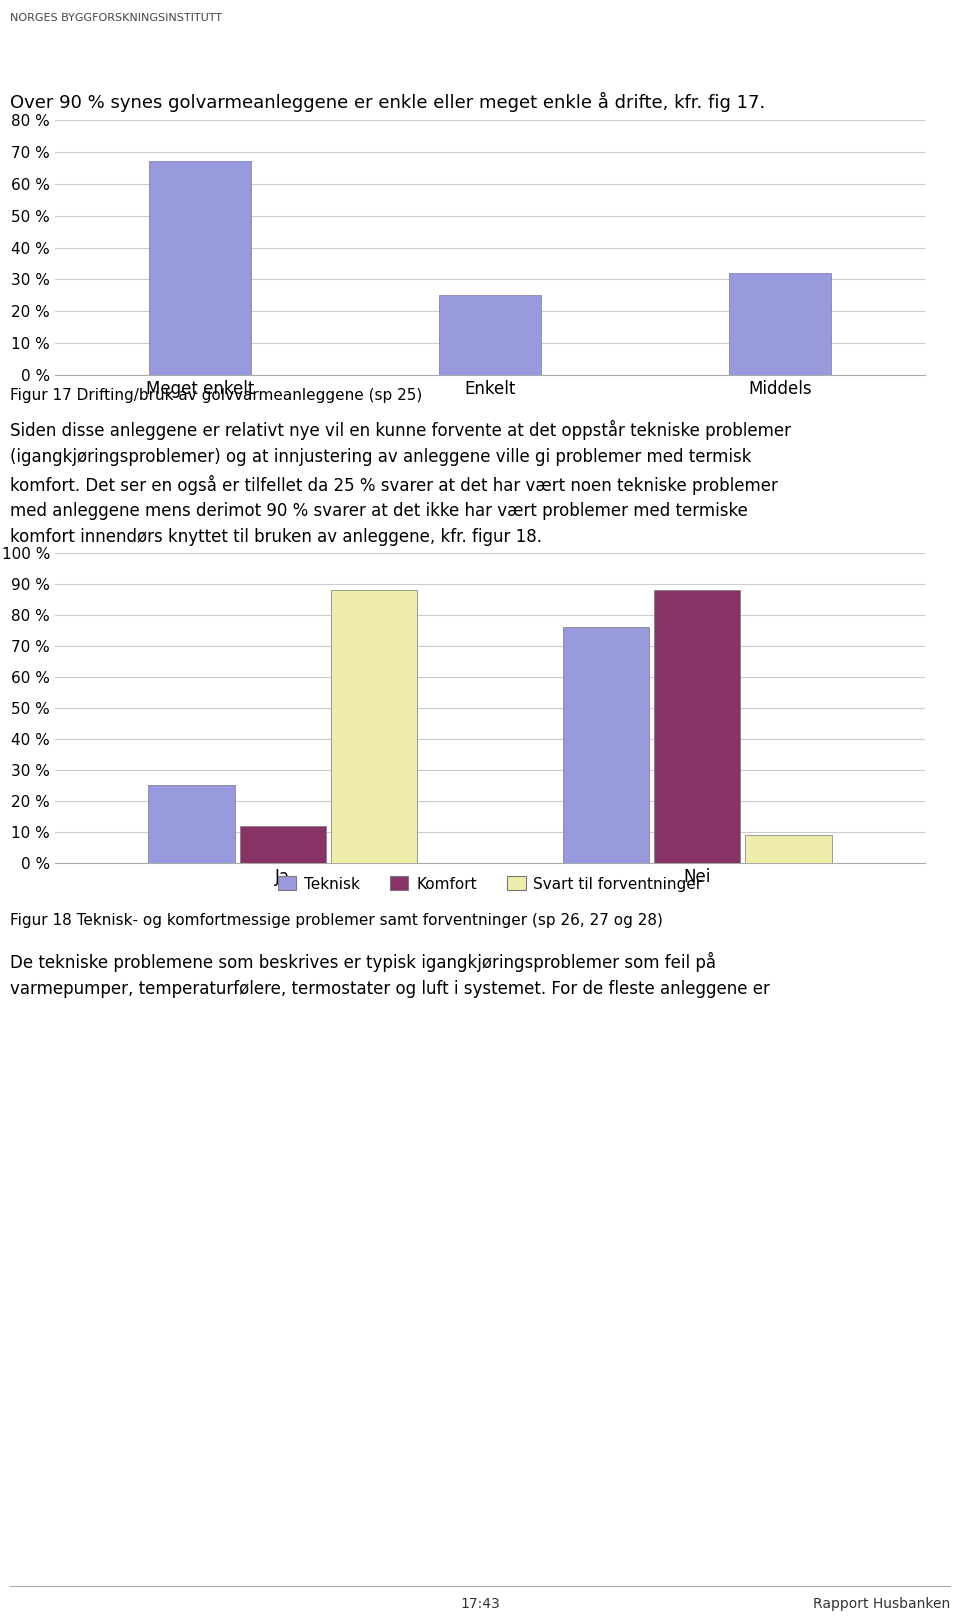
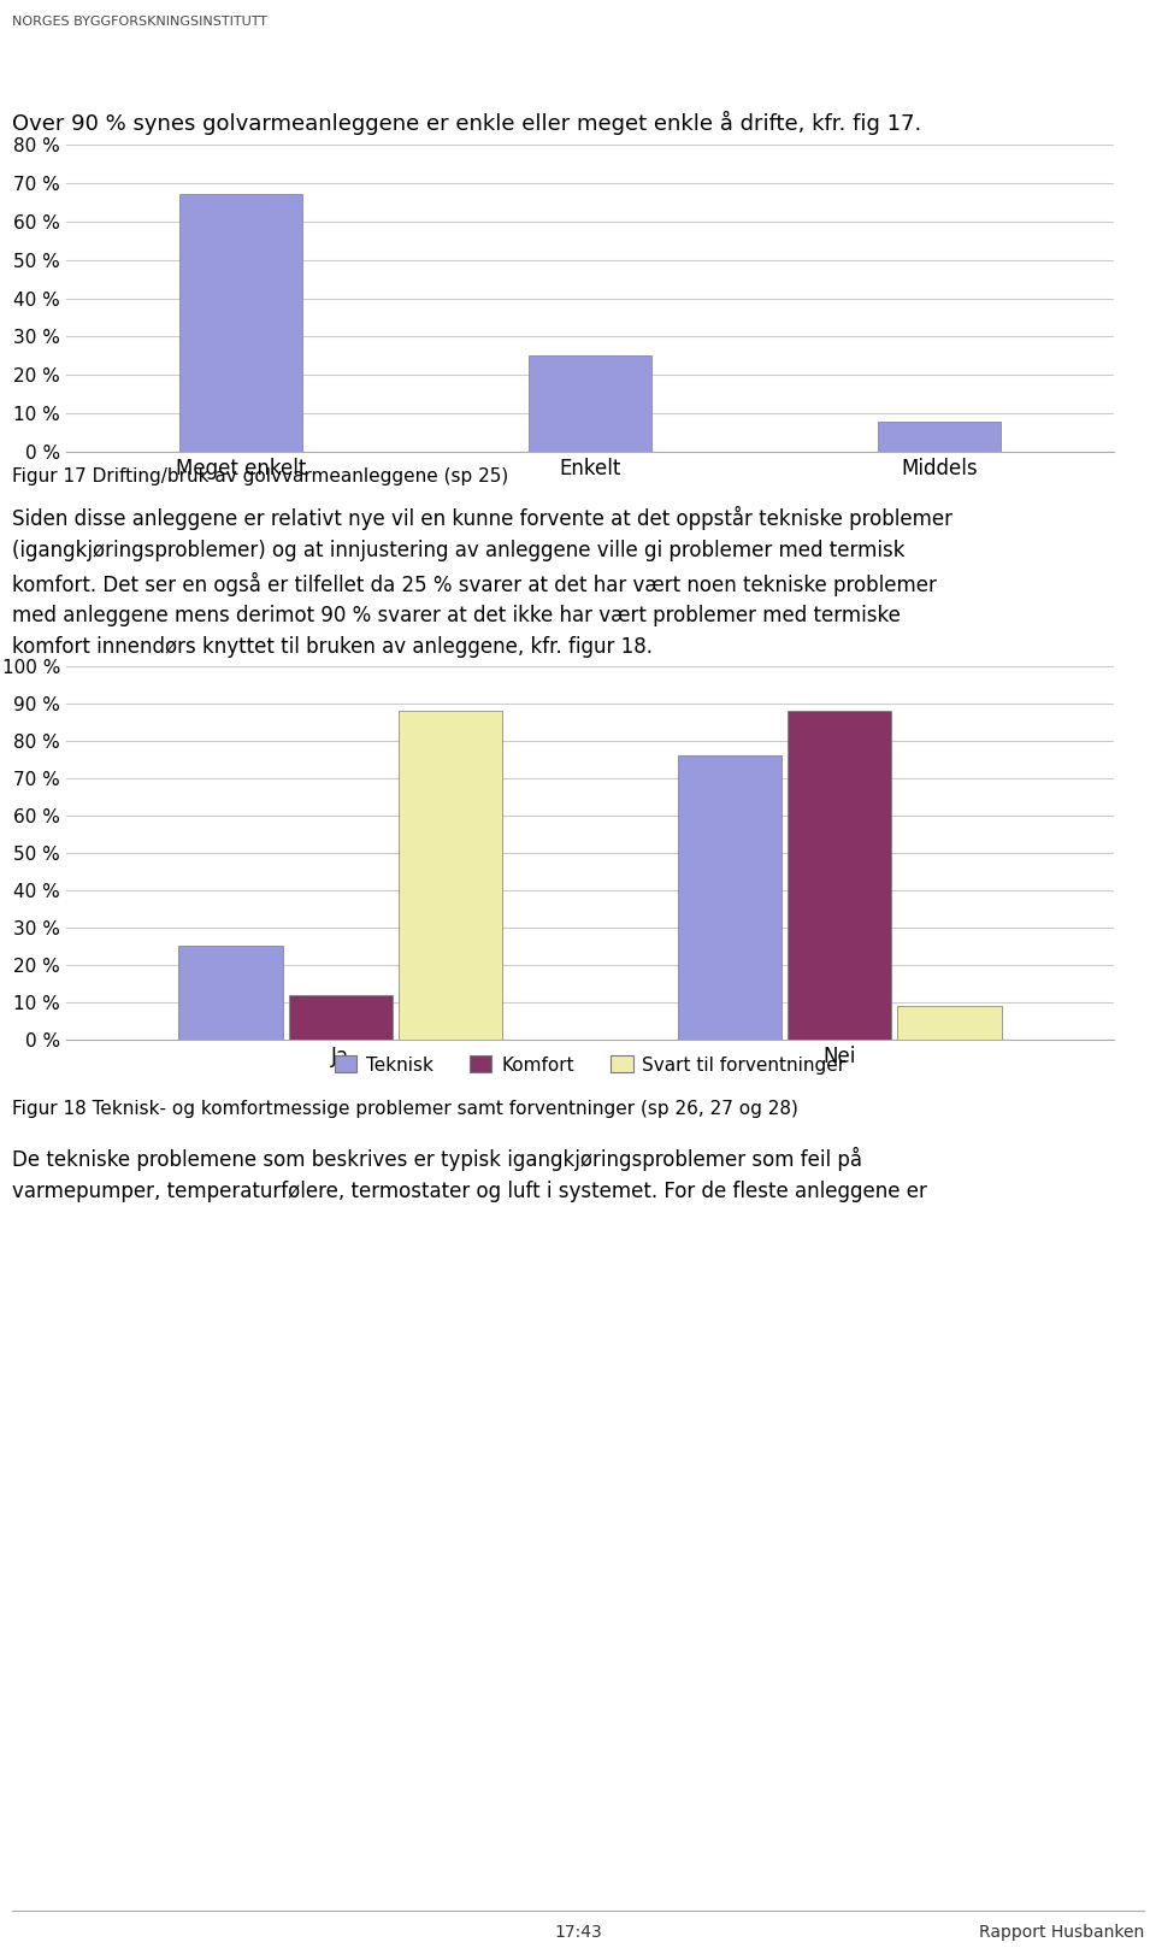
Middels: 32 % -> 8 %
